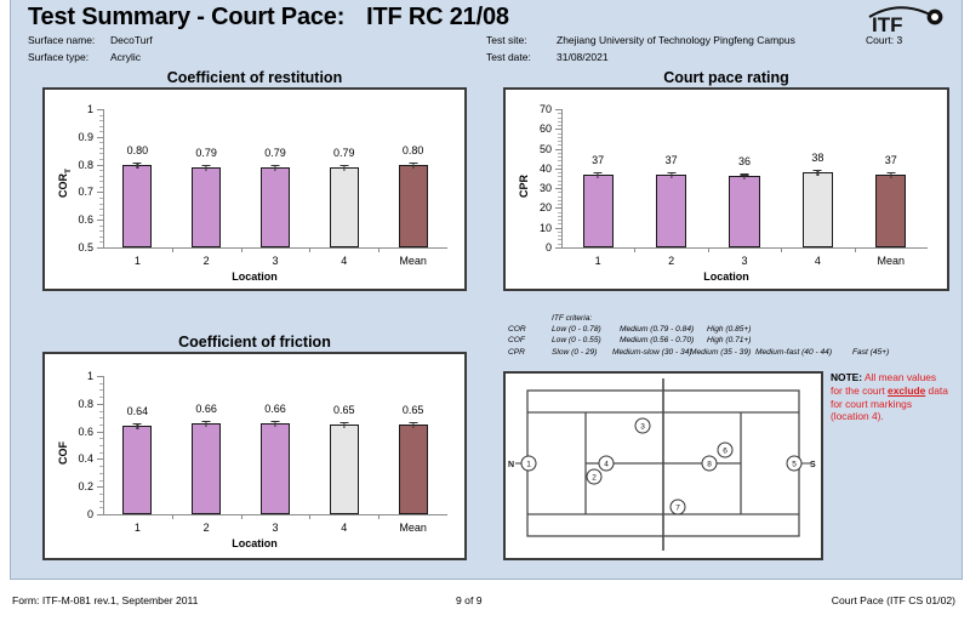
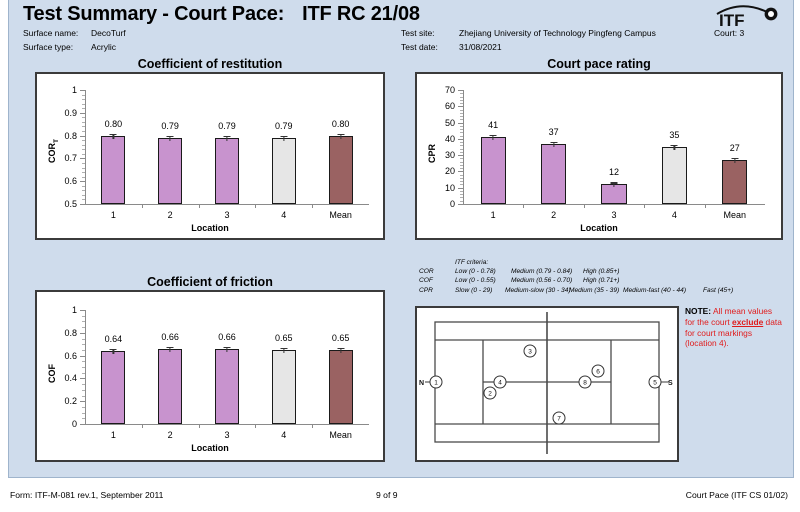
Court pace rating/1: 37 -> 41
Court pace rating/3: 36 -> 12
Court pace rating/4: 38 -> 35
Court pace rating/Mean: 37 -> 27
